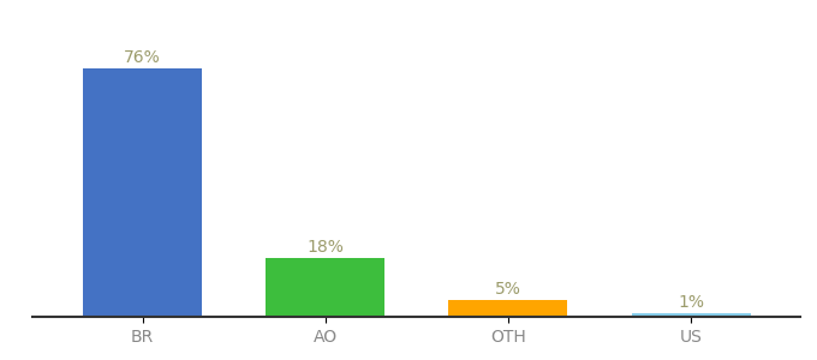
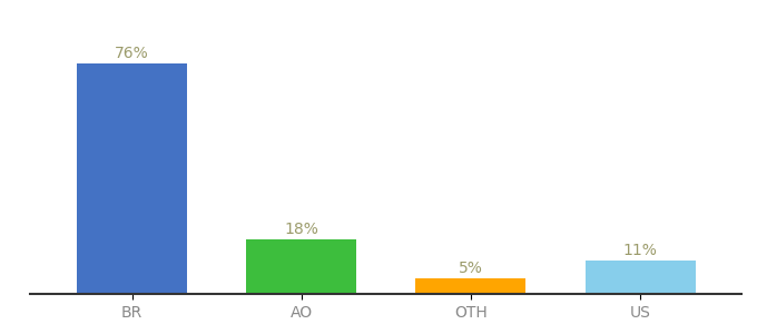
US: 1% -> 11%
